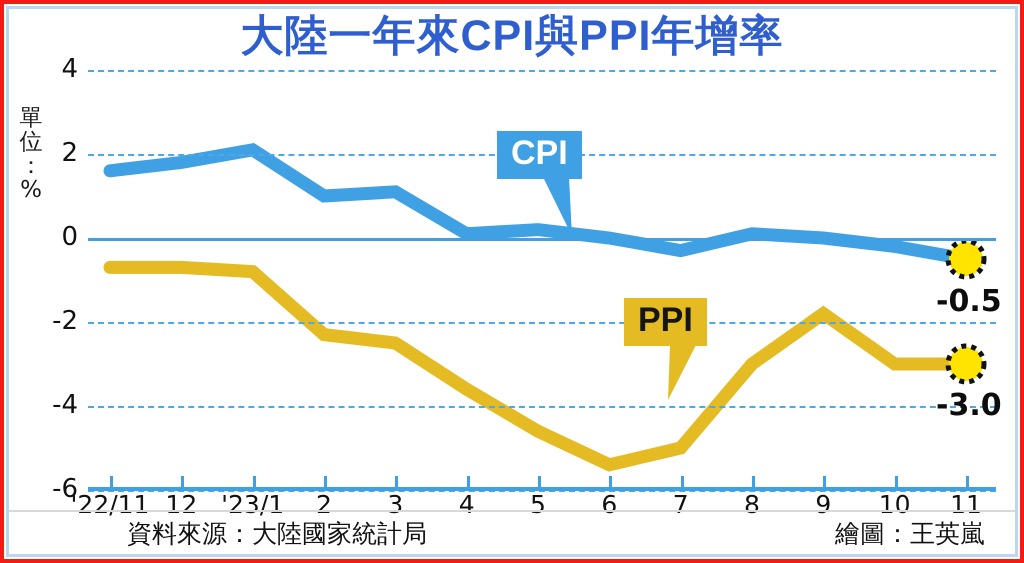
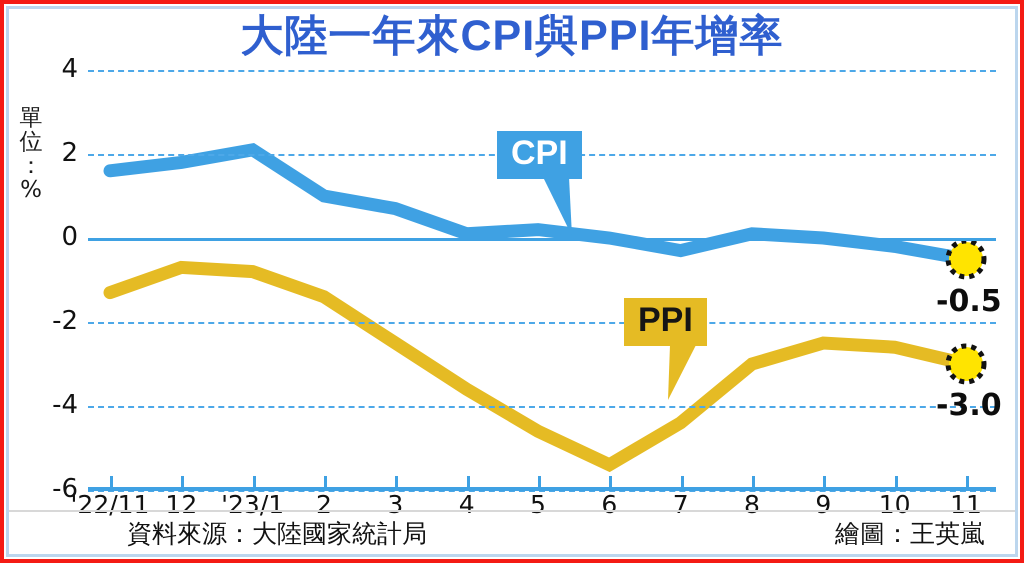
PPI/'22/11: -0.7 -> -1.3
PPI/2: -2.3 -> -1.4
CPI/3: 1.1 -> 0.7
PPI/7: -5.0 -> -4.4
PPI/9: -1.8 -> -2.5
PPI/10: -3.0 -> -2.6
